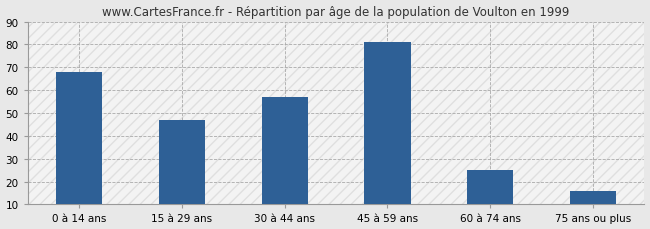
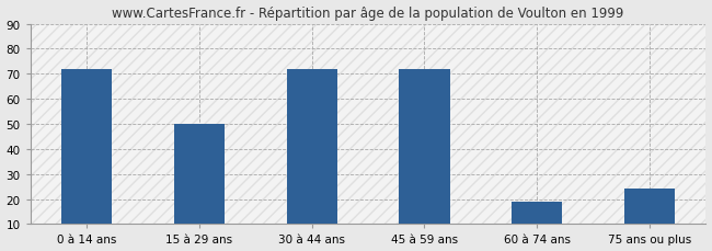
0 à 14 ans: 68 -> 72
15 à 29 ans: 47 -> 50
30 à 44 ans: 57 -> 72
45 à 59 ans: 81 -> 72
60 à 74 ans: 25 -> 19
75 ans ou plus: 16 -> 24
